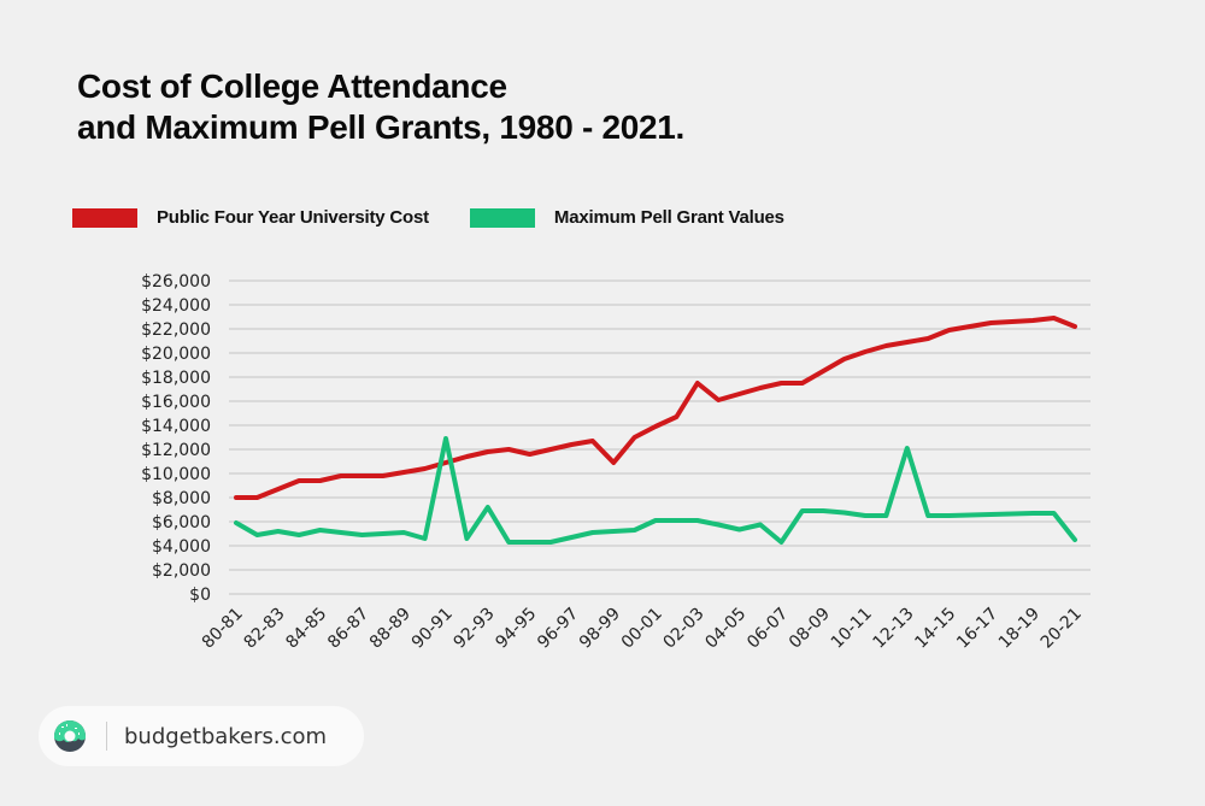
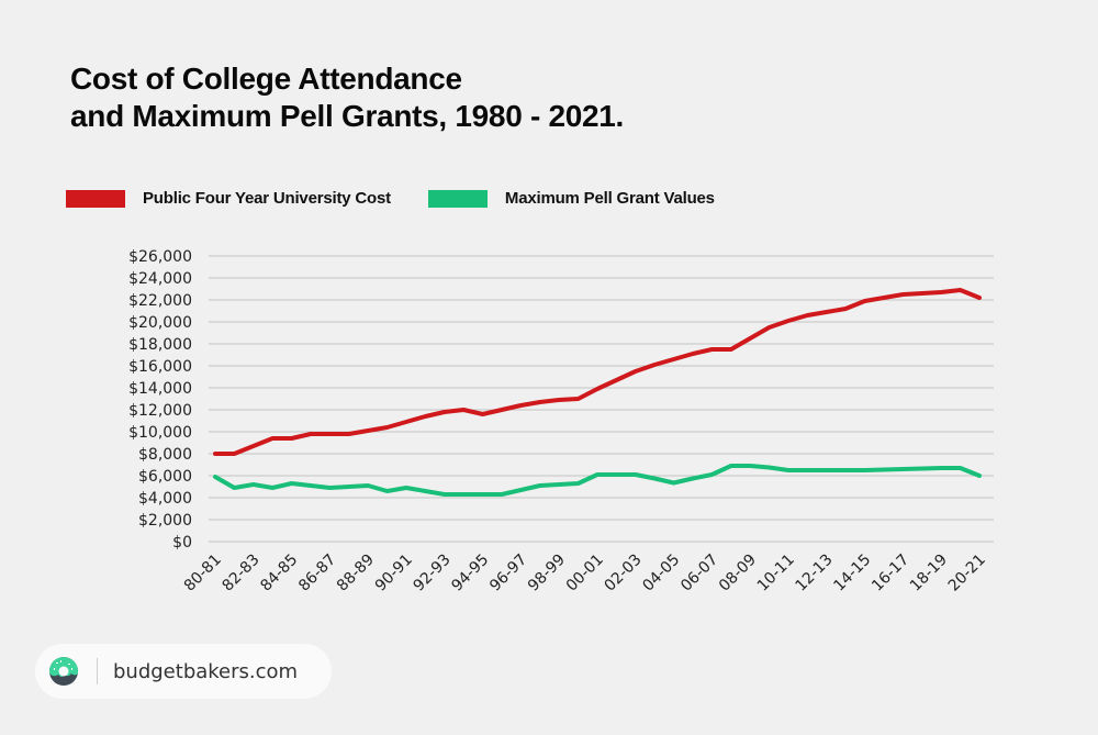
Maximum Pell Grant Values/90-91: $12900 -> $4900
Maximum Pell Grant Values/92-93: $7200 -> $4300
Public Four Year University Cost/98-99: $10900 -> $12900
Public Four Year University Cost/02-03: $17500 -> $15500
Maximum Pell Grant Values/06-07: $4300 -> $6100
Maximum Pell Grant Values/12-13: $12100 -> $6500
Maximum Pell Grant Values/20-21: $4500 -> $6000
